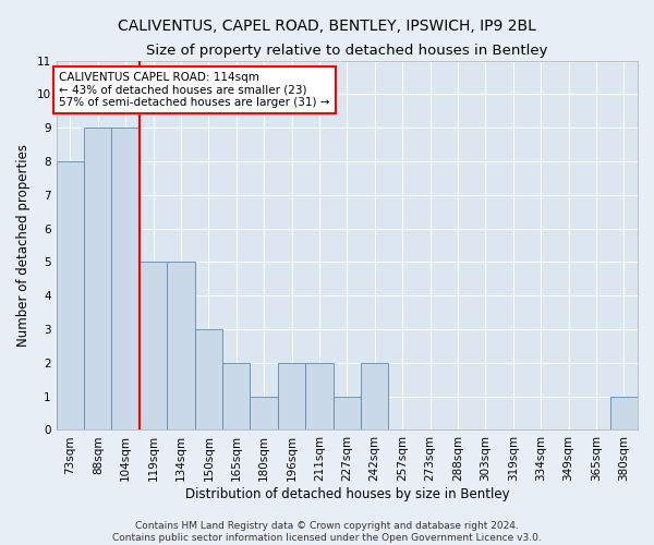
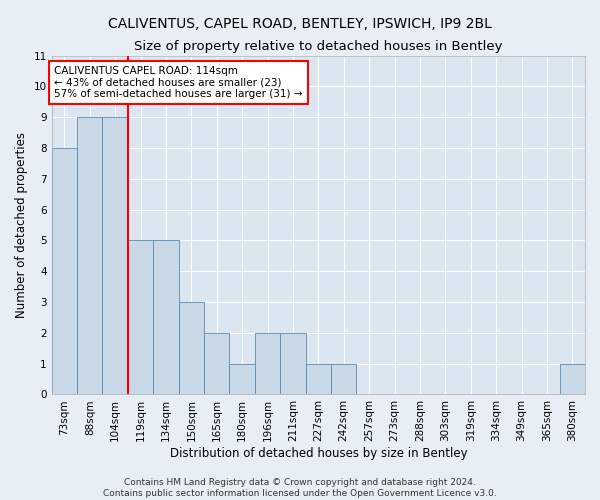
242sqm: 2 -> 1
